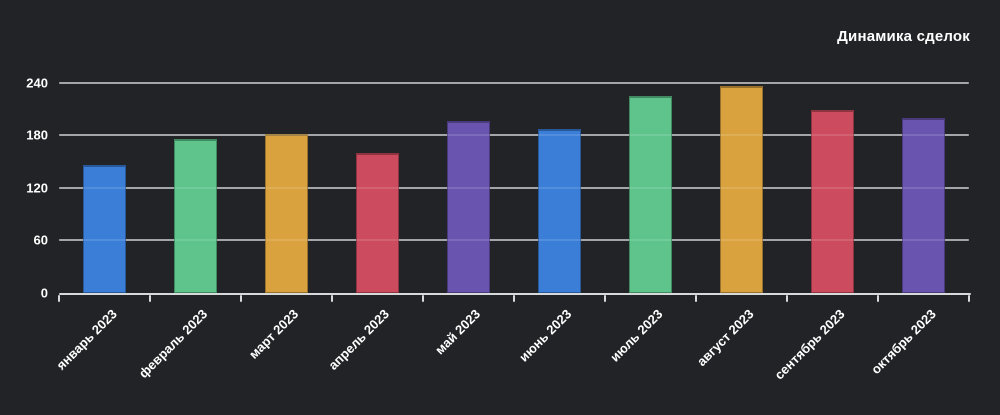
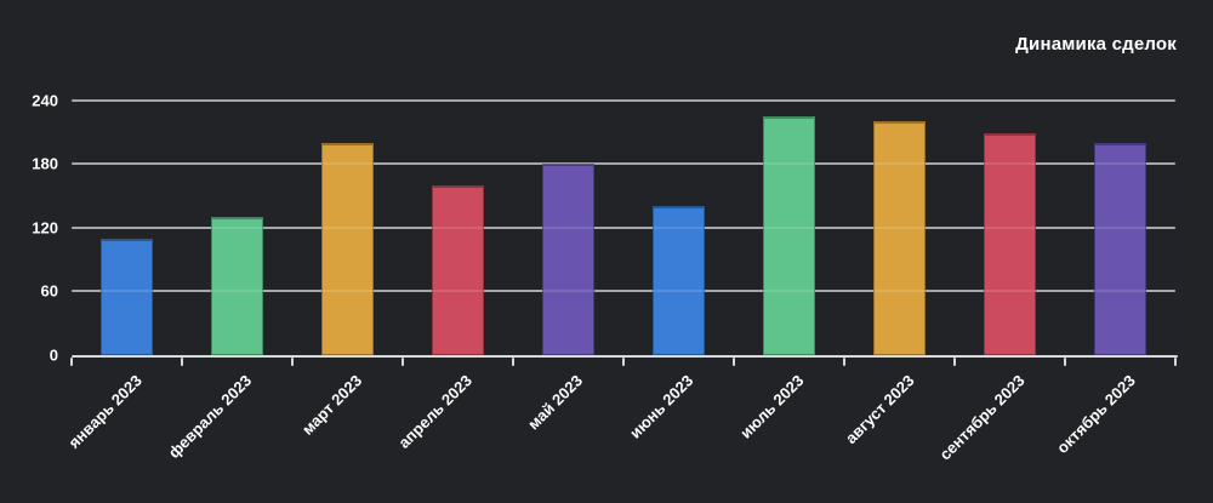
январь 2023: 150 -> 110
февраль 2023: 180 -> 130
март 2023: 180 -> 200
май 2023: 200 -> 180
июнь 2023: 190 -> 140
август 2023: 240 -> 220
